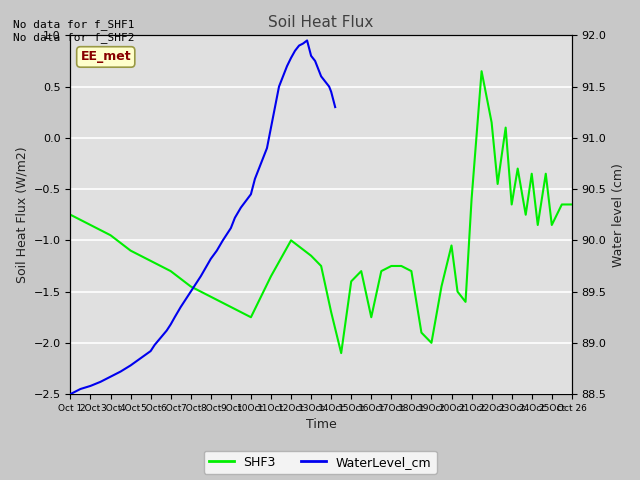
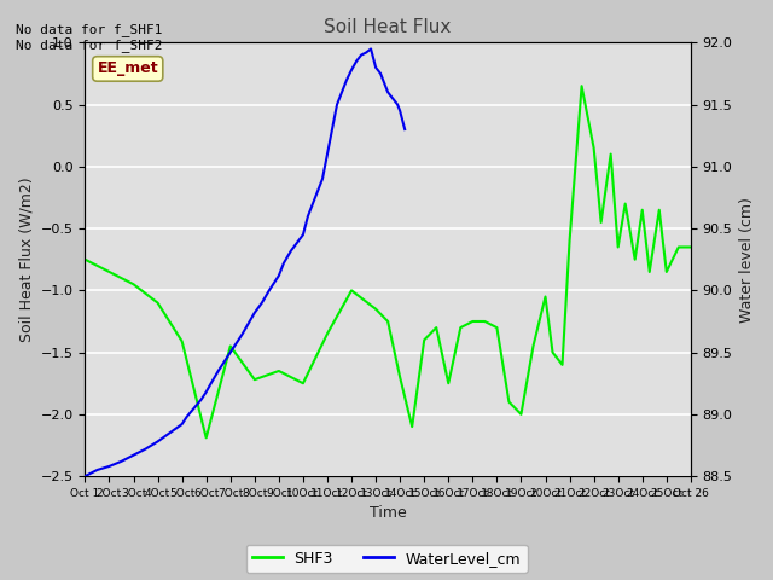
SHF3/5Oct: -1.20 -> -1.41
SHF3/6Oct: -1.30 -> -2.19
SHF3/8Oct: -1.55 -> -1.72
